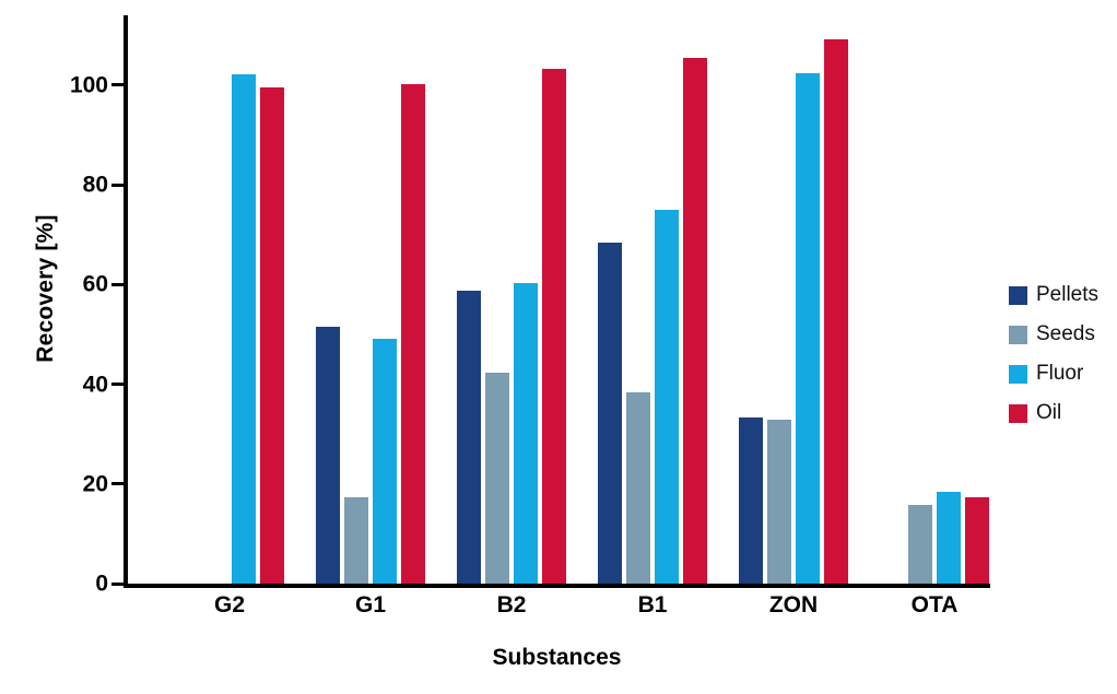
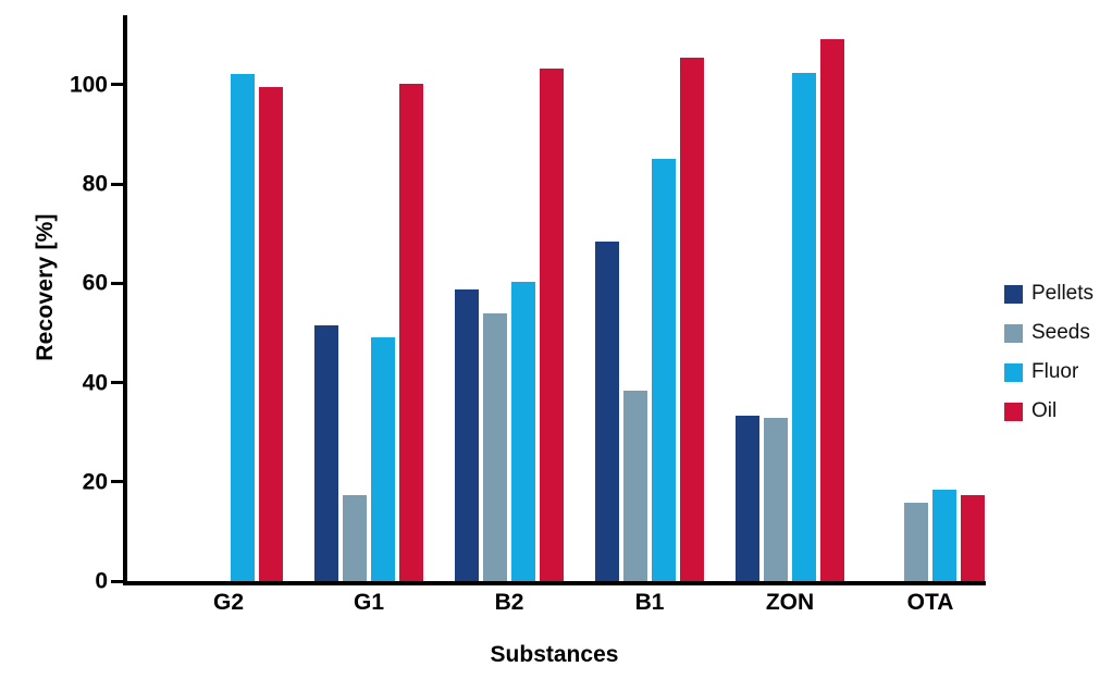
Seeds/B2: 42 -> 54
Fluor/B1: 75 -> 85
